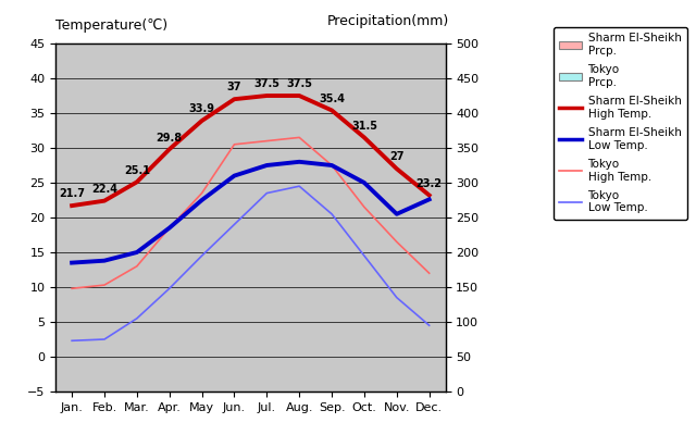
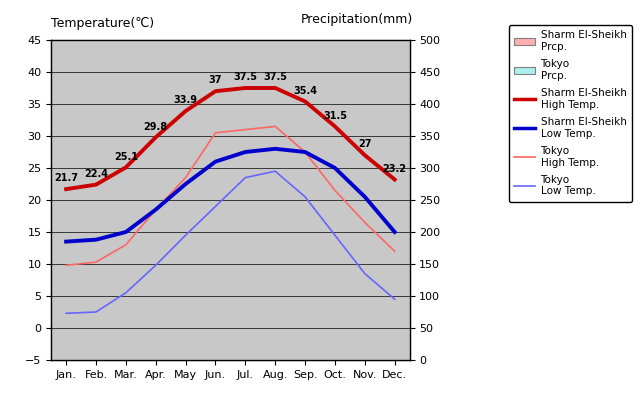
Sharm El-Sheikh Low Temp./Dec.: 22.6 -> 15.0
